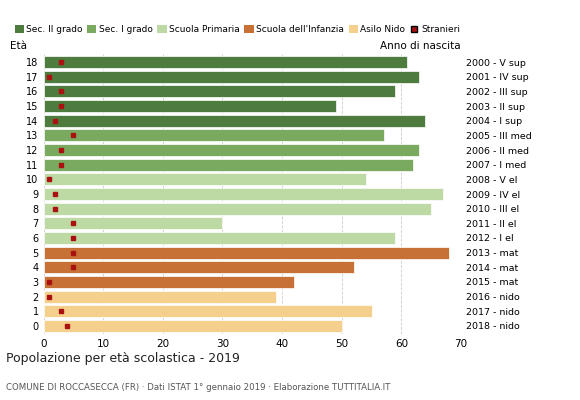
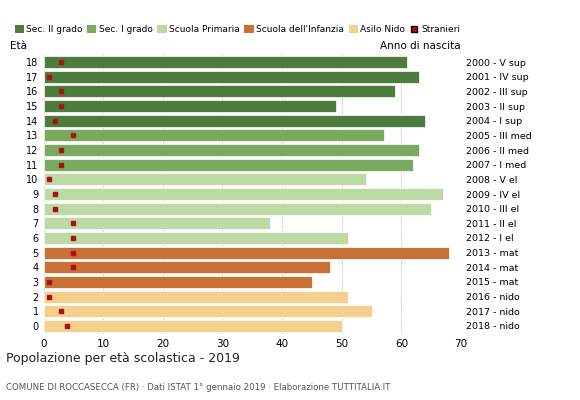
7: 30 -> 38
6: 59 -> 51
4: 52 -> 48
3: 42 -> 45
2: 39 -> 51
